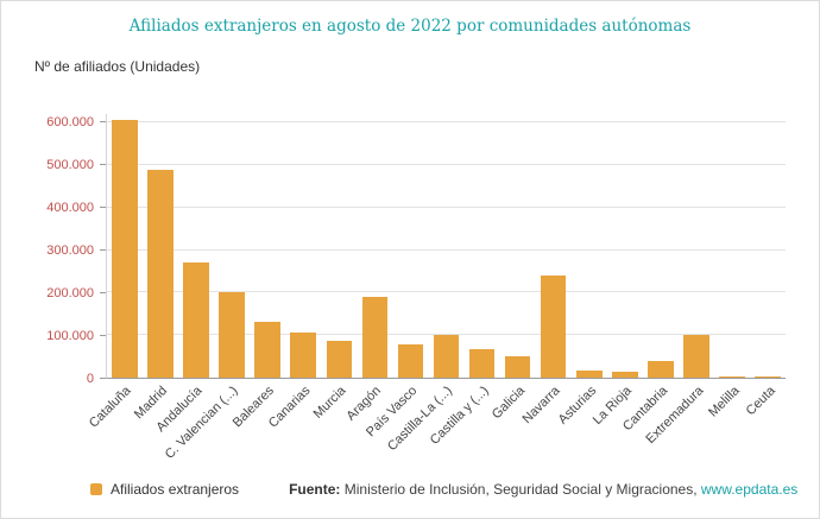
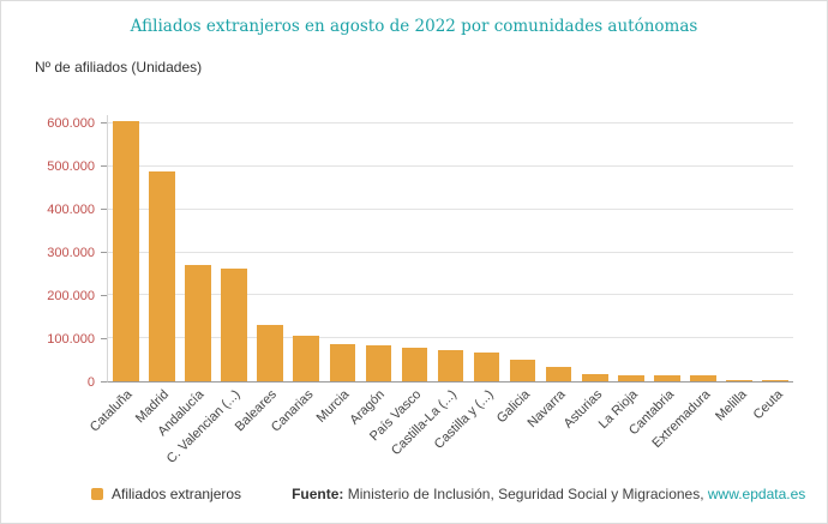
C. Valencian (...): 200000 -> 260000
Aragón: 190000 -> 80000
Castilla-La (...): 100000 -> 70000
Navarra: 240000 -> 30000
Cantabria: 40000 -> 10000
Extremadura: 100000 -> 20000
